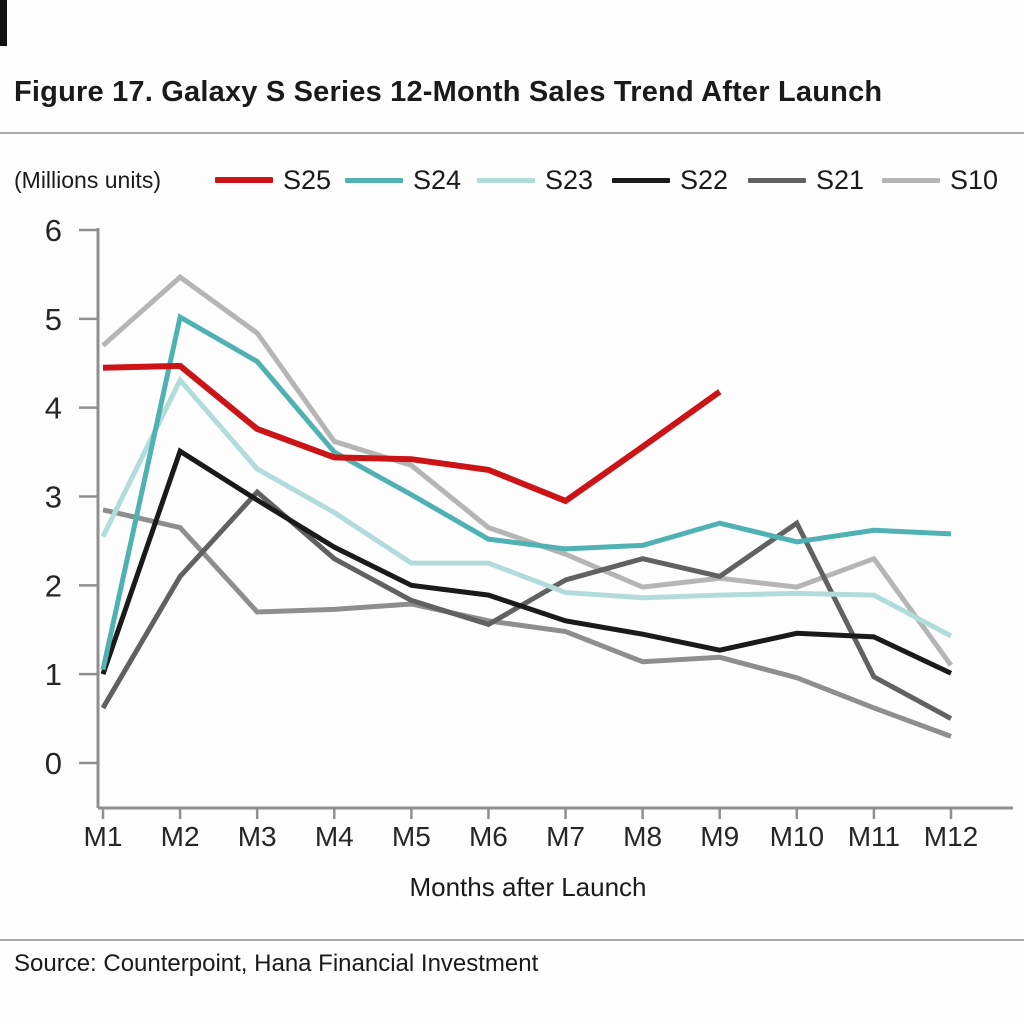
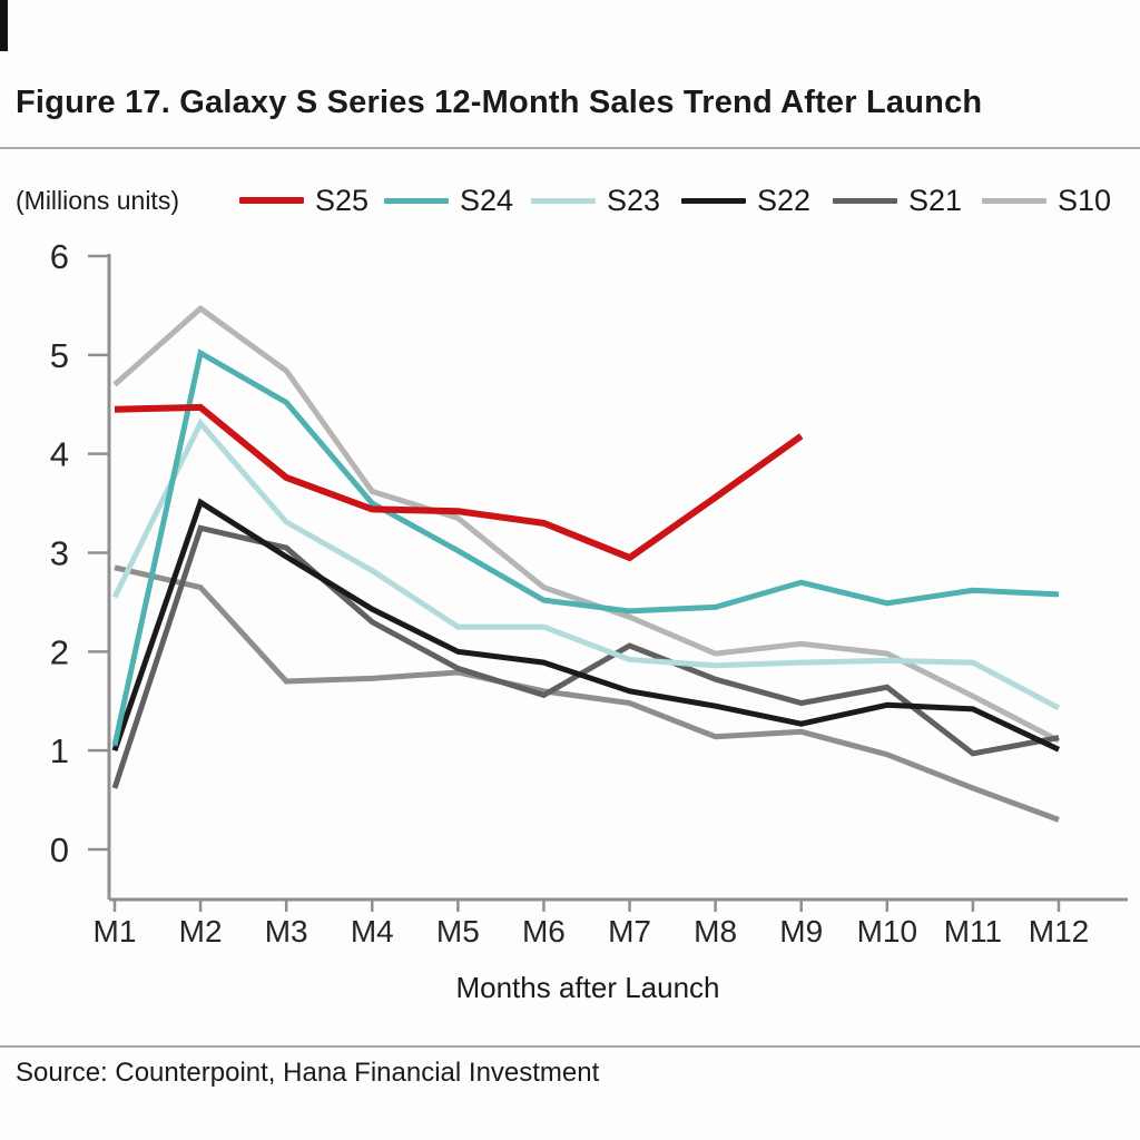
S21/M2: 2.1 -> 3.2
S21/M8: 2.3 -> 1.7
S21/M9: 2.1 -> 1.5
S21/M10: 2.7 -> 1.6
S10/M11: 2.3 -> 1.6
S21/M12: 0.5 -> 1.1
